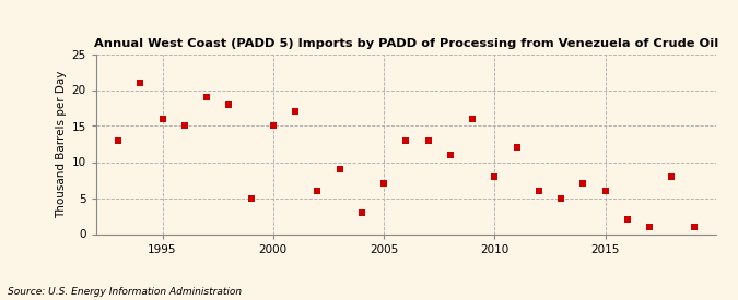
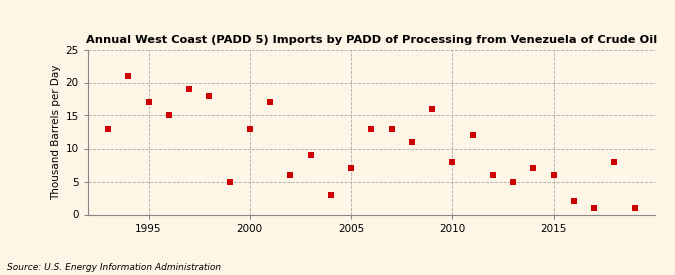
1995: 16 -> 17
2000: 15 -> 13
